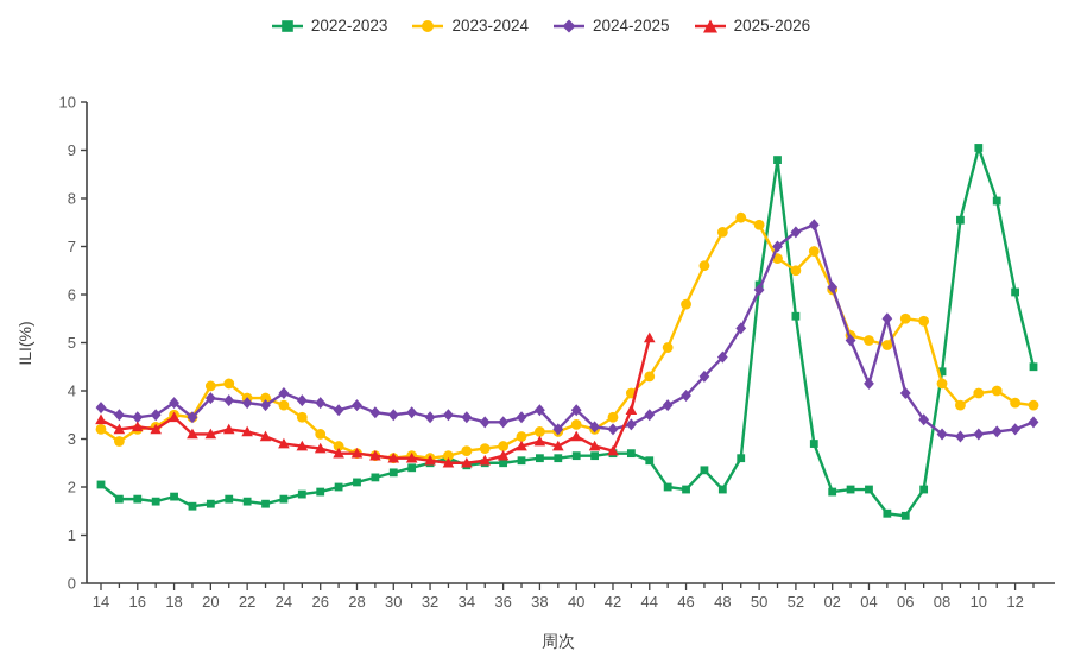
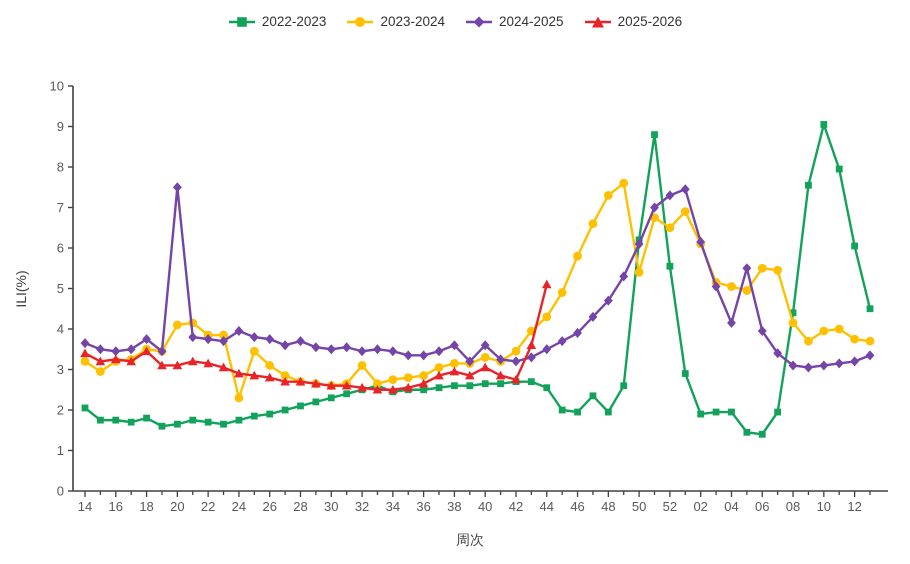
2024-2025/20: 3.9 -> 7.5
2023-2024/24: 3.7 -> 2.3
2023-2024/32: 2.6 -> 3.1
2023-2024/50: 7.5 -> 5.4
